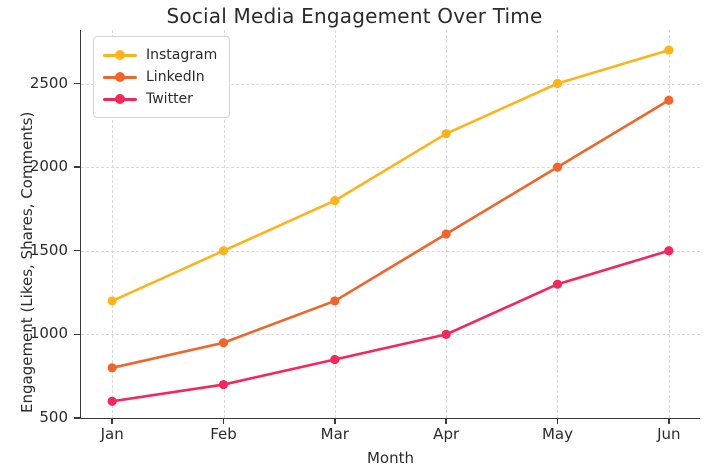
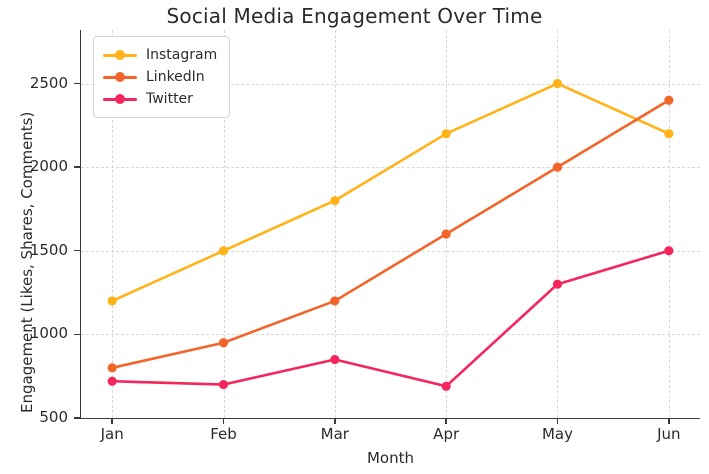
Twitter/Jan: 600 -> 720
Twitter/Apr: 1000 -> 690
Instagram/Jun: 2700 -> 2200
